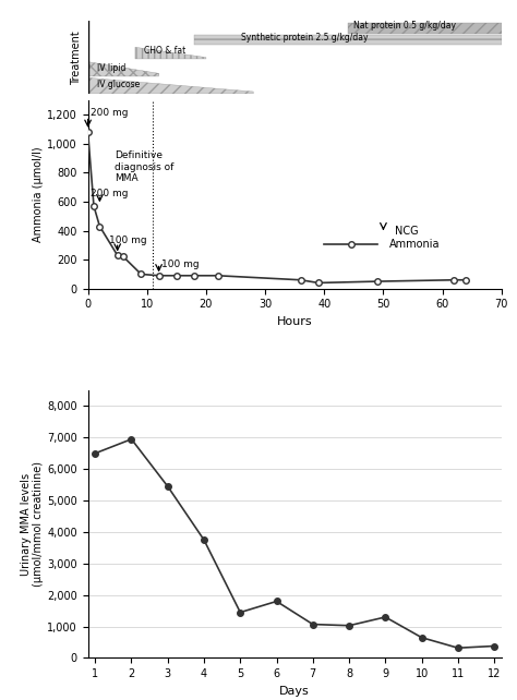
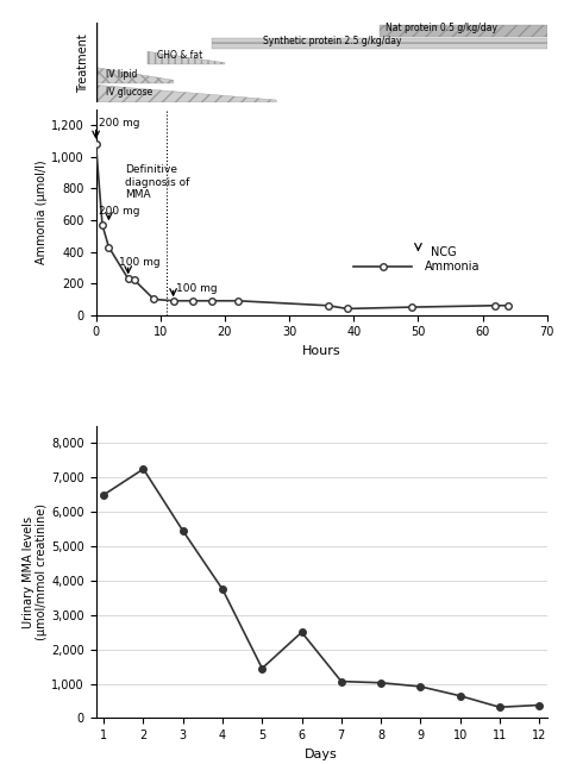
2: 6,950 -> 7,250
6: 1,800 -> 2,500
9: 1,300 -> 920
